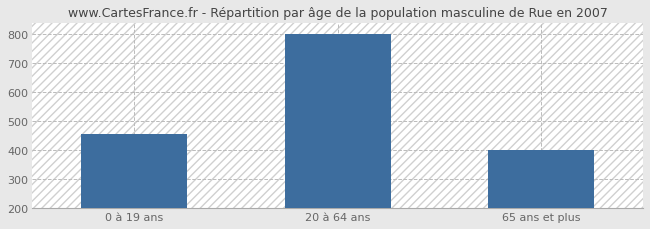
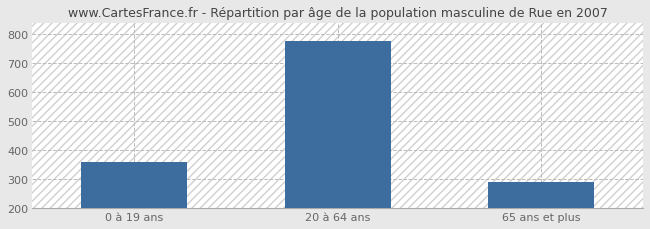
0 à 19 ans: 455 -> 358
20 à 64 ans: 800 -> 778
65 ans et plus: 400 -> 288
